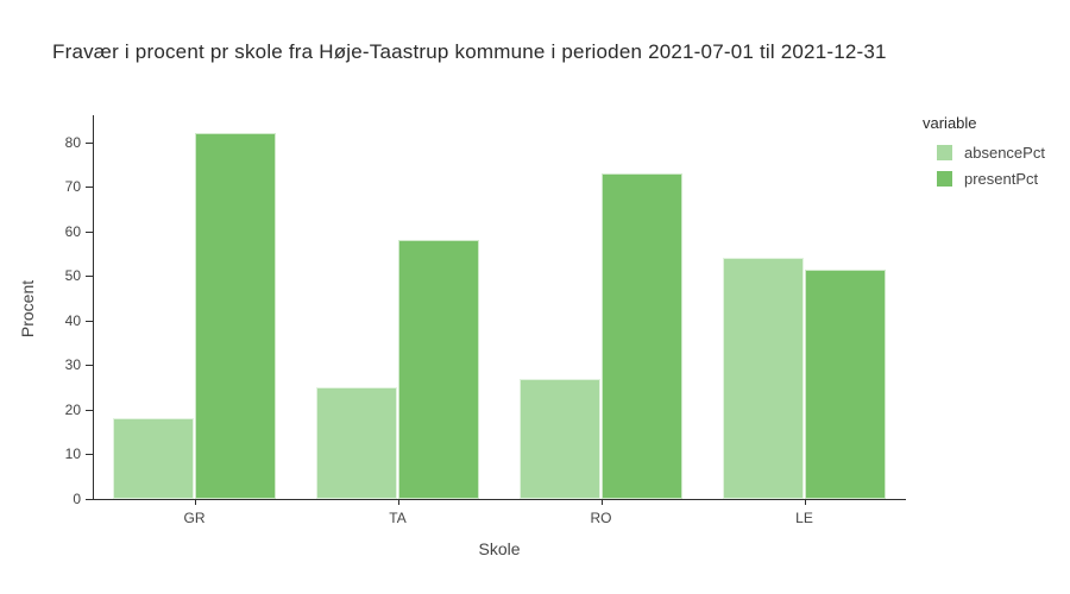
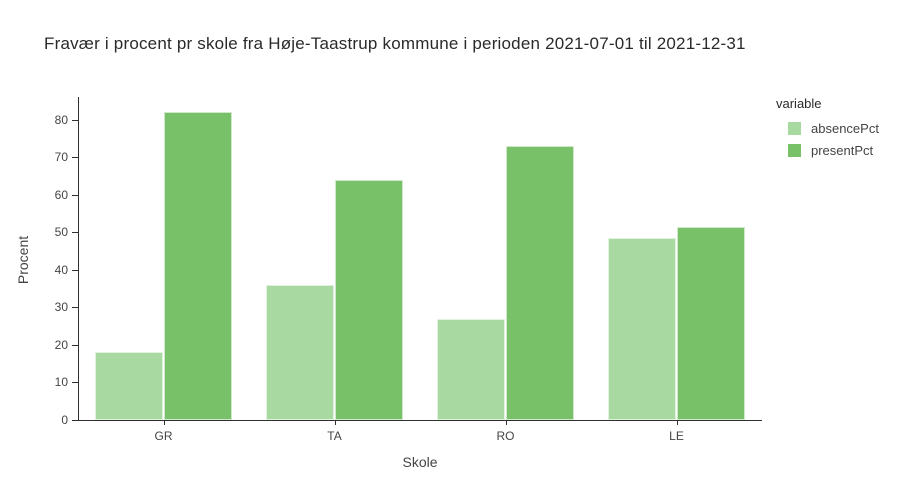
absencePct/TA: 25 -> 36
presentPct/TA: 58 -> 64
absencePct/LE: 54 -> 48
